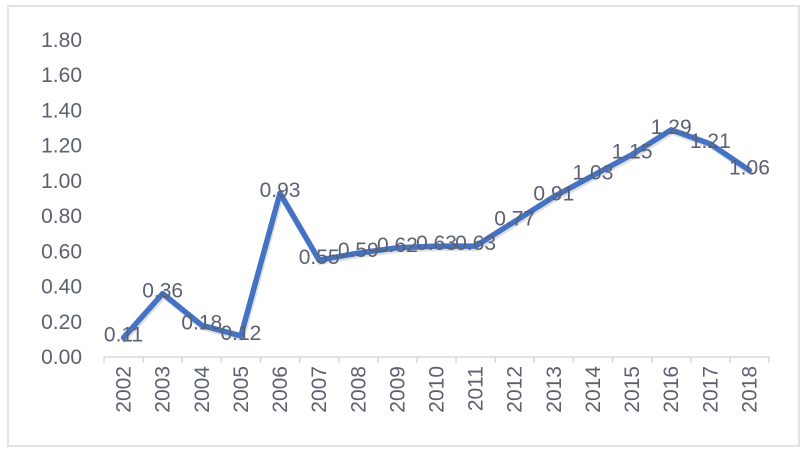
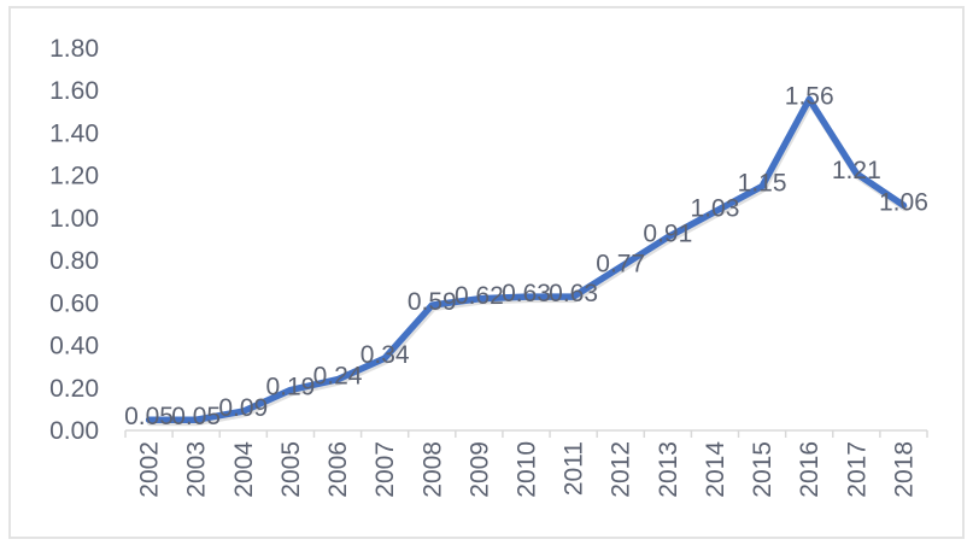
2002: 0.11 -> 0.05
2003: 0.36 -> 0.05
2004: 0.18 -> 0.09
2005: 0.12 -> 0.19
2006: 0.93 -> 0.24
2007: 0.55 -> 0.34
2016: 1.29 -> 1.56
